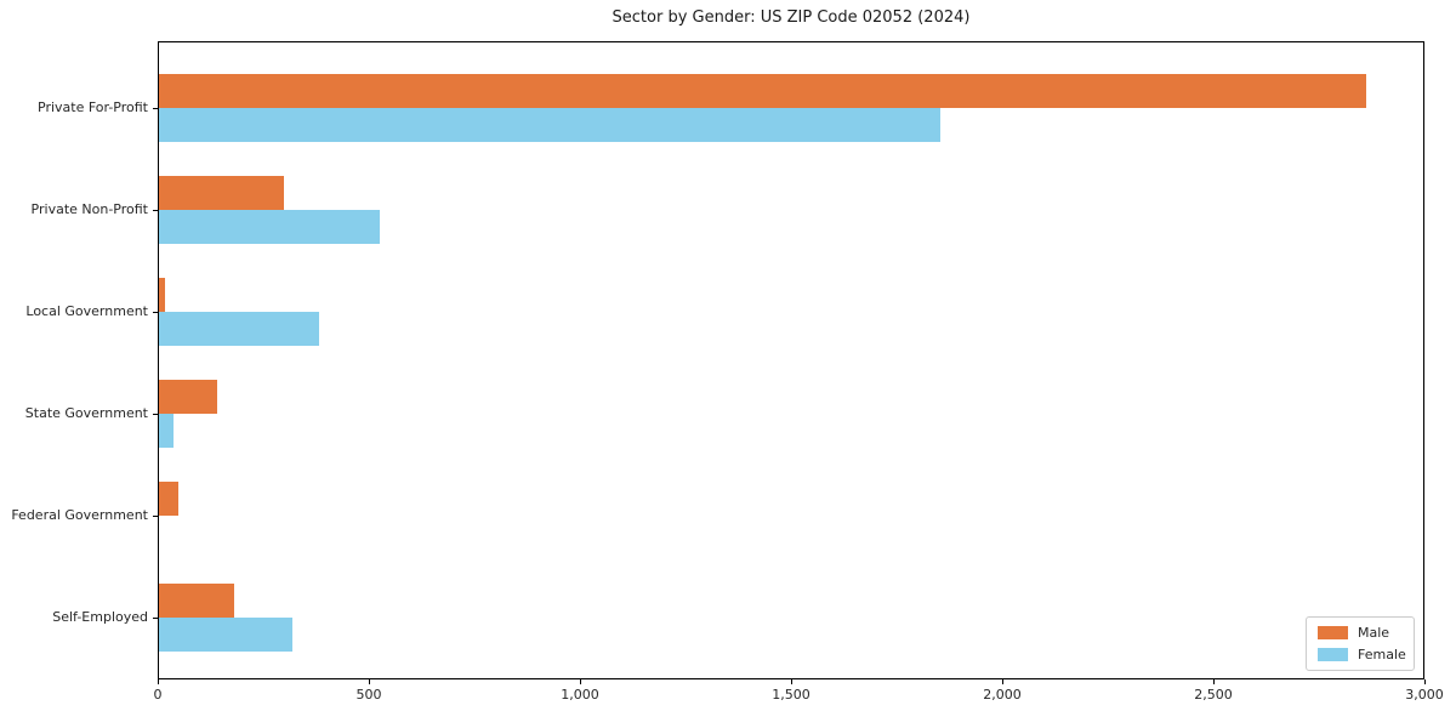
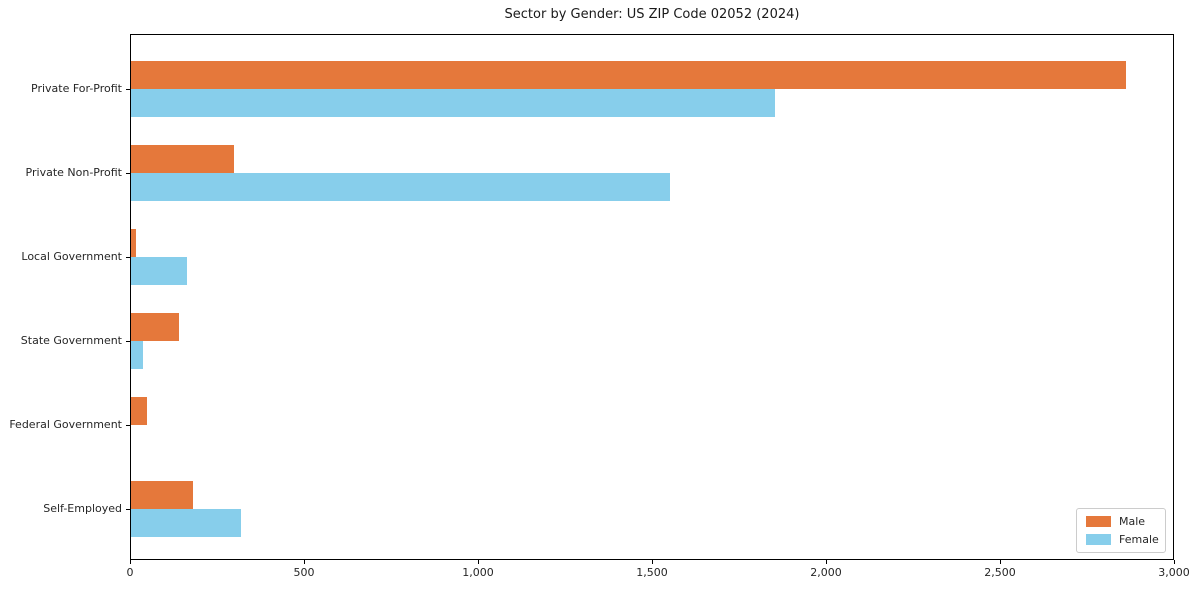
Female/Private Non-Profit: 520 -> 1550
Female/Local Government: 380 -> 160
